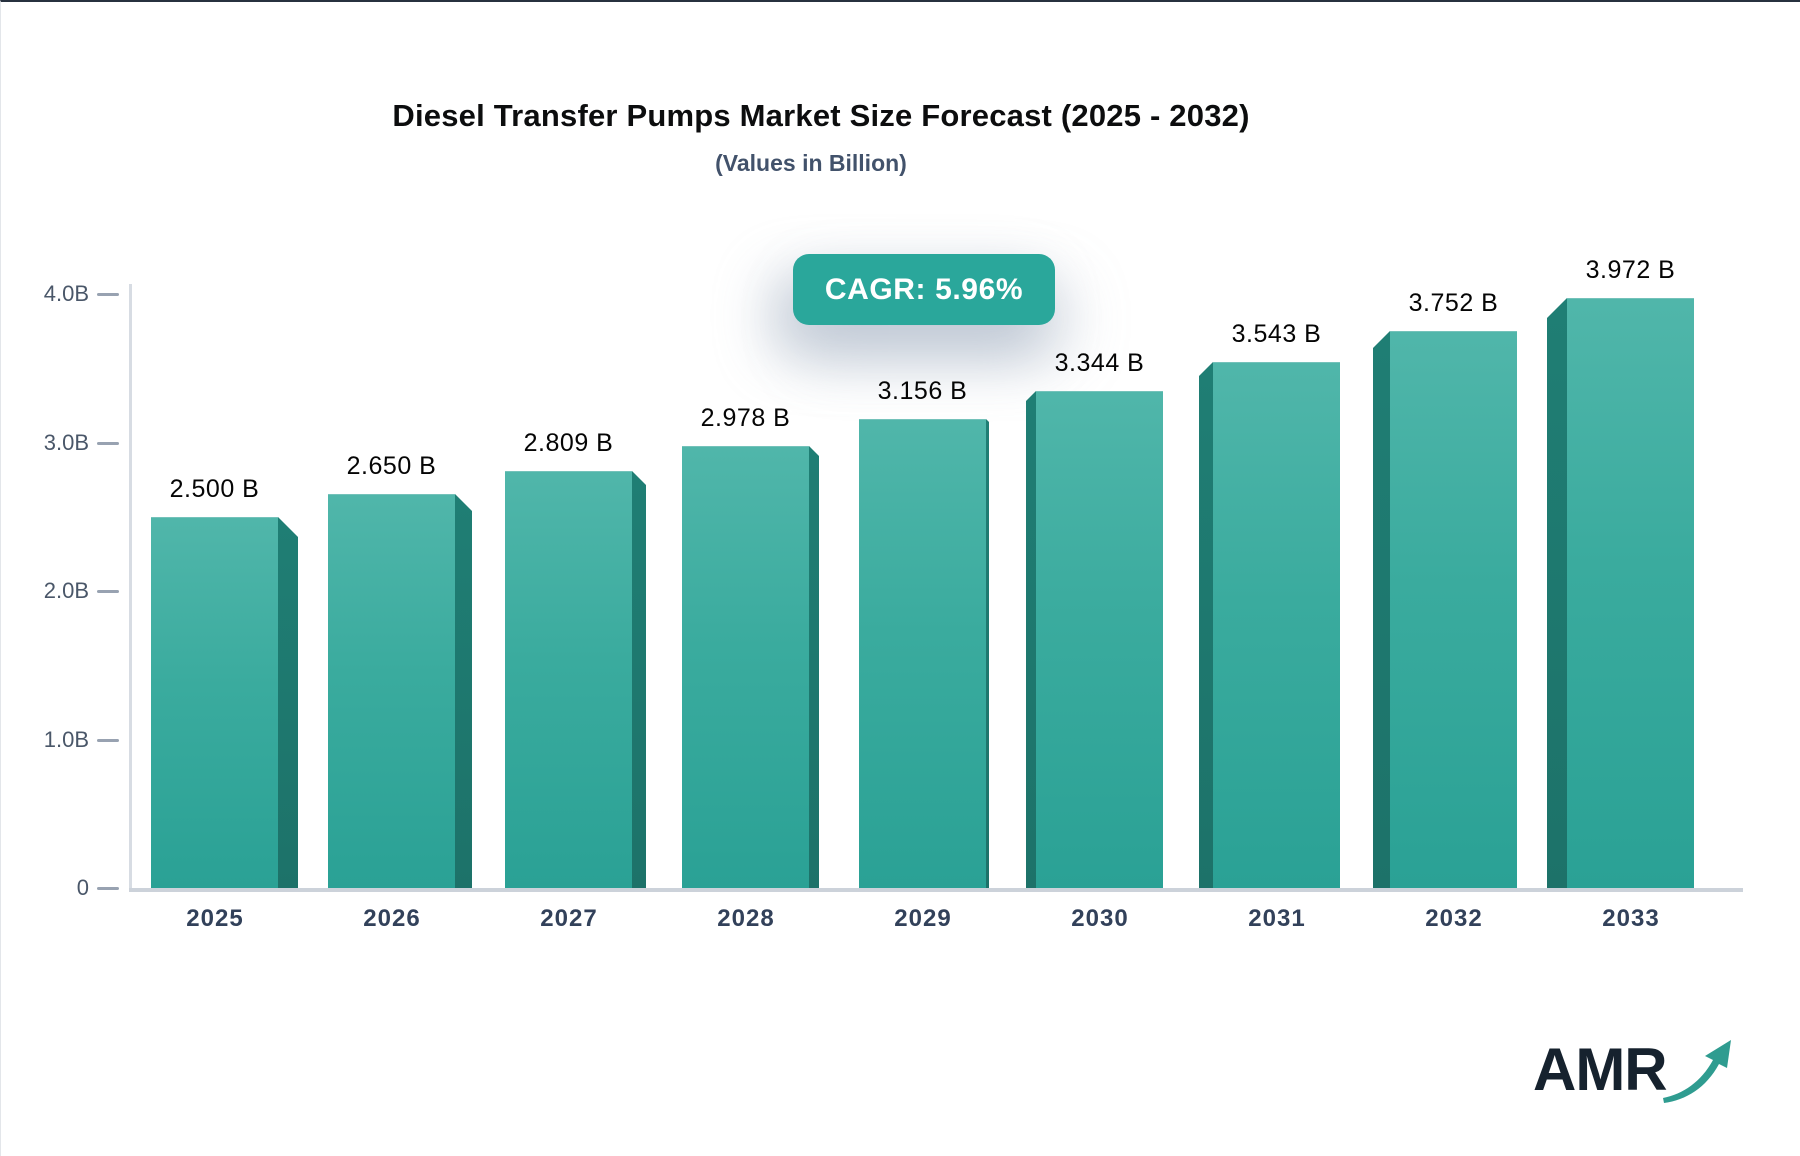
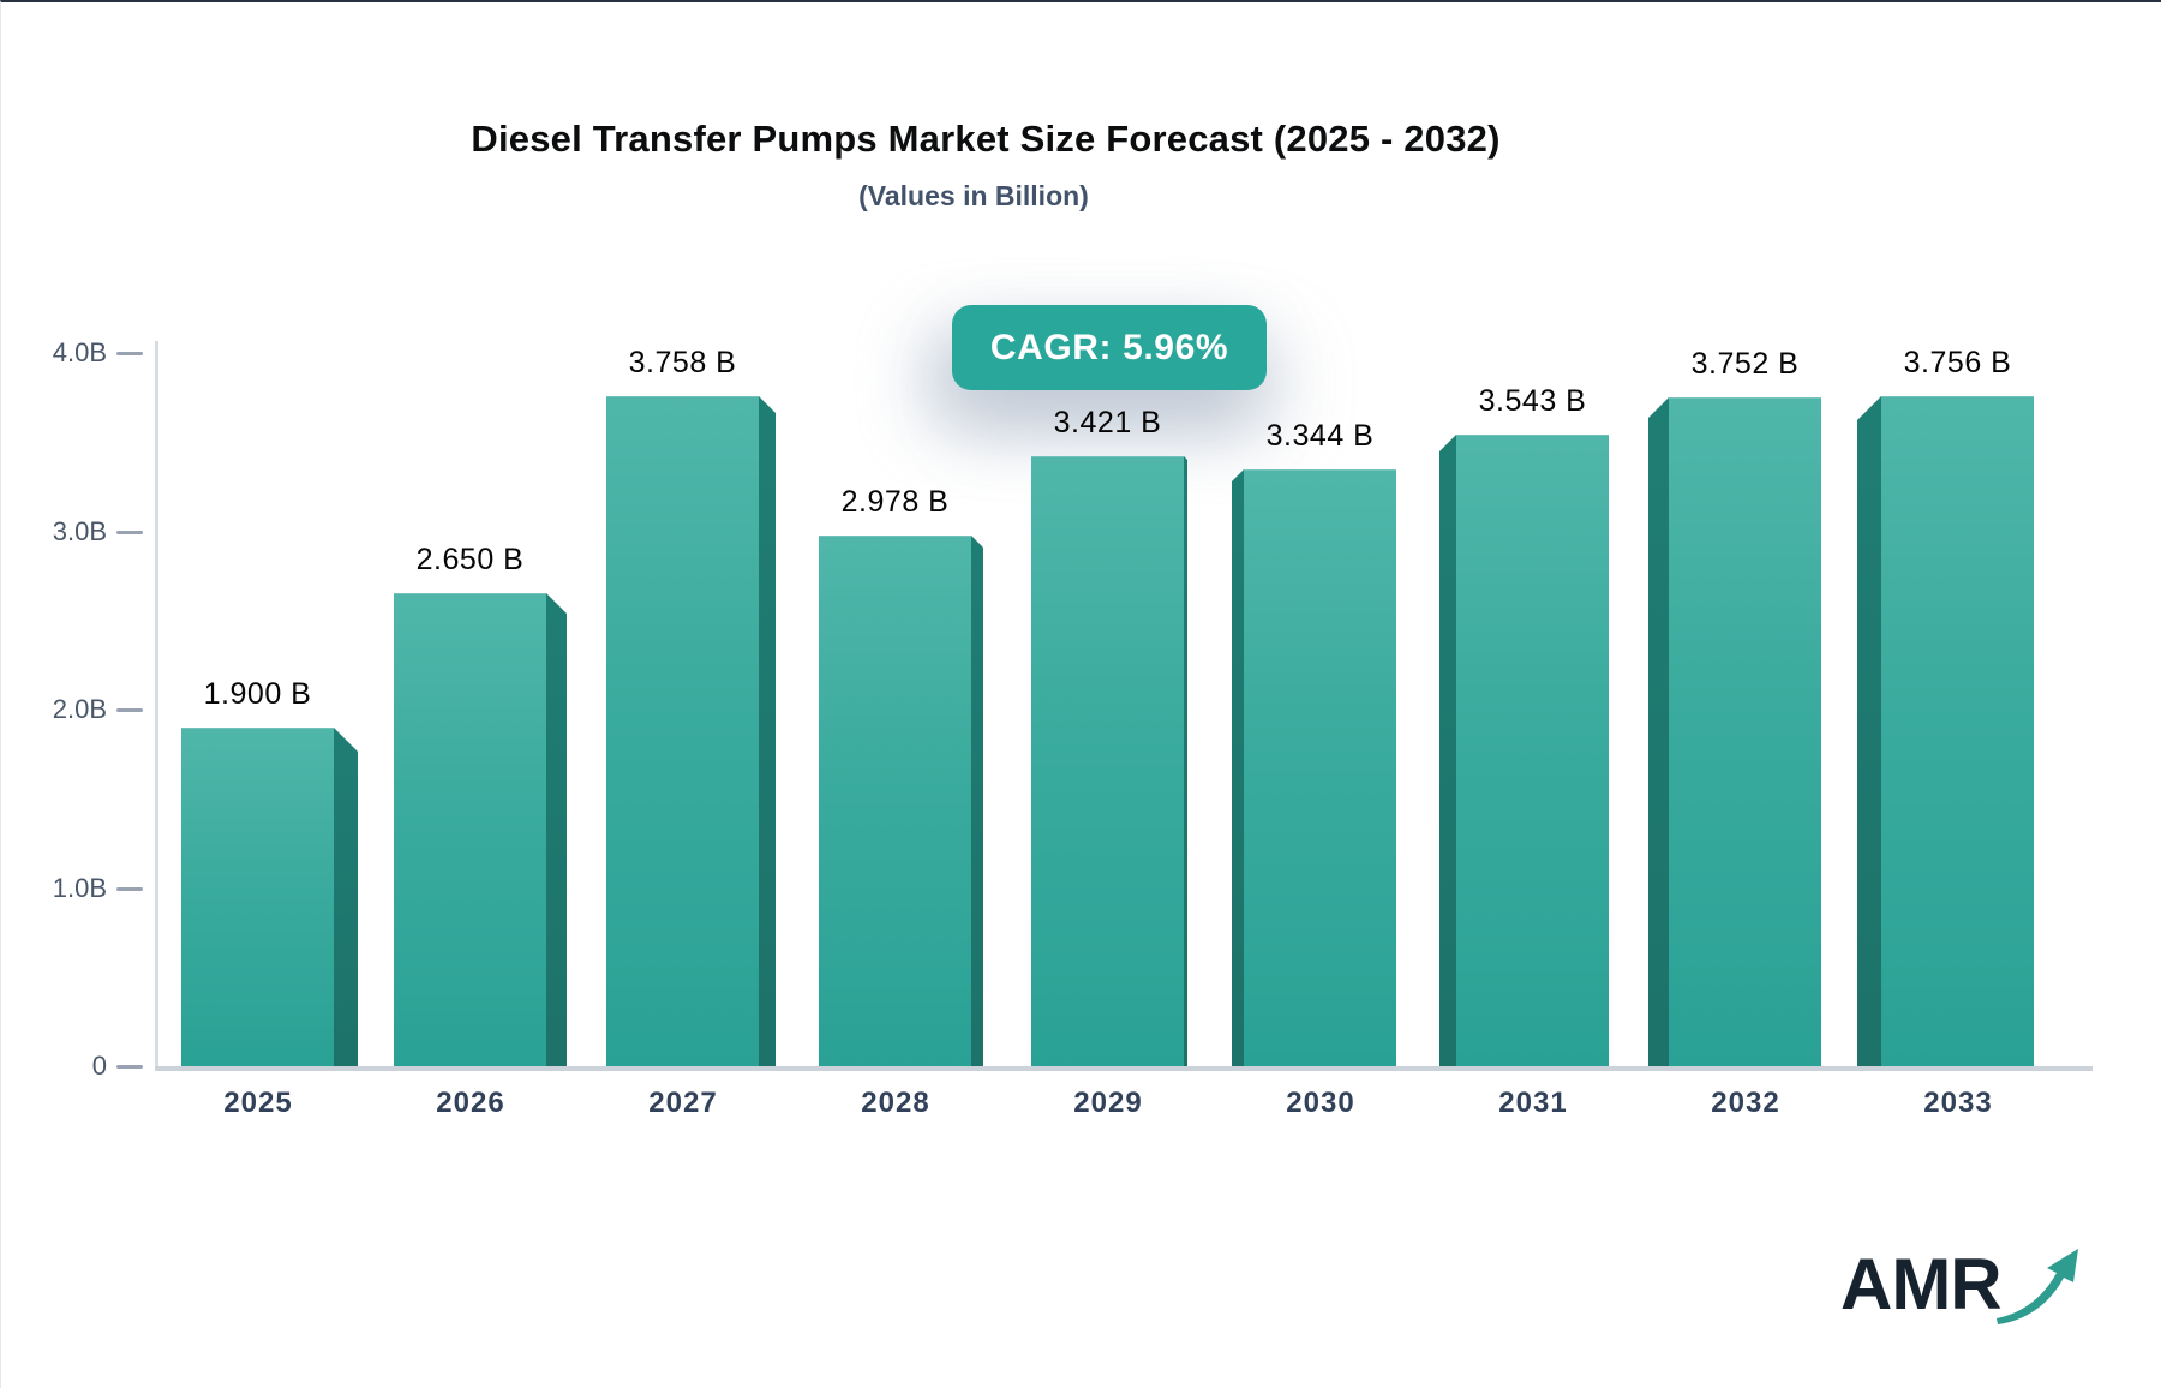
2025: 2.500 -> 1.900
2027: 2.809 -> 3.758
2029: 3.156 -> 3.421
2033: 3.972 -> 3.756
